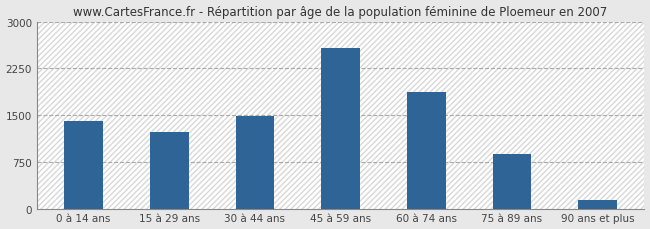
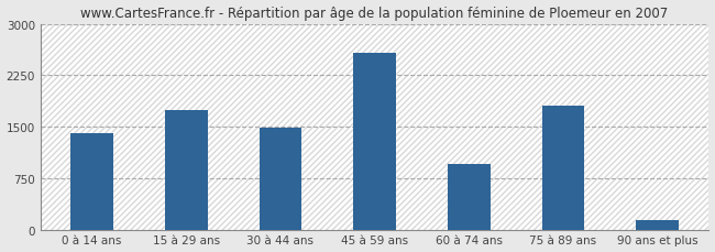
15 à 29 ans: 1230 -> 1740
60 à 74 ans: 1870 -> 960
75 à 89 ans: 870 -> 1800
